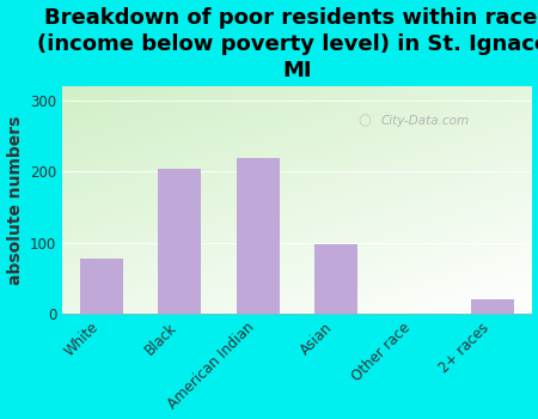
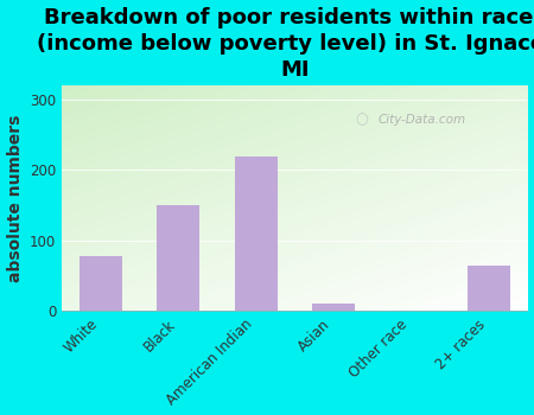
Black: 204 -> 150
Asian: 98 -> 10
2+ races: 20 -> 65
